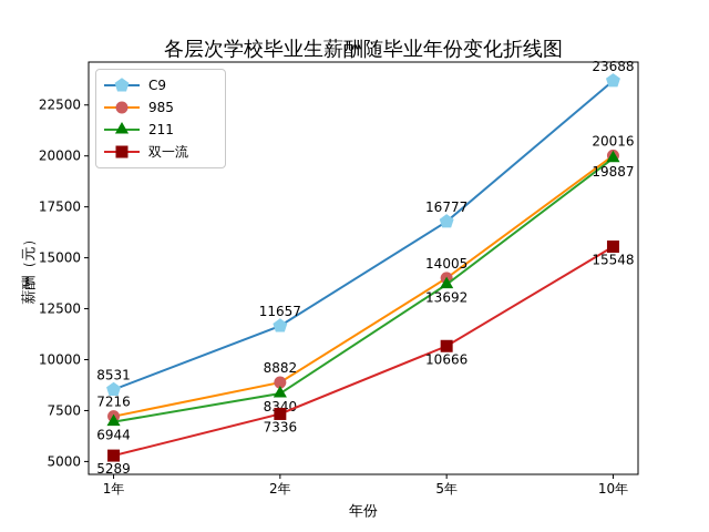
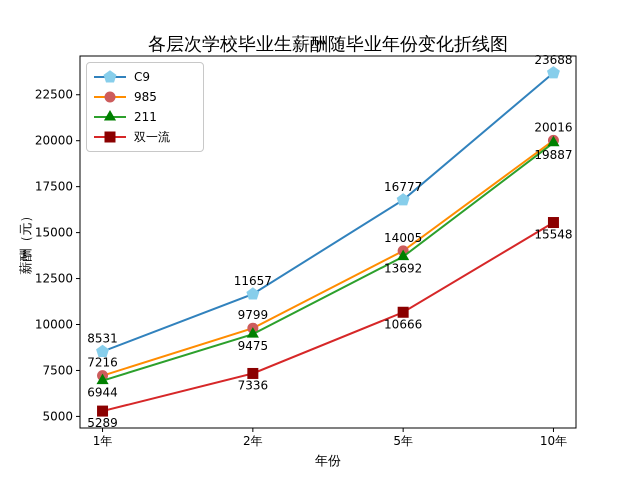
985/2年: 8882 -> 9799
211/2年: 8340 -> 9475
